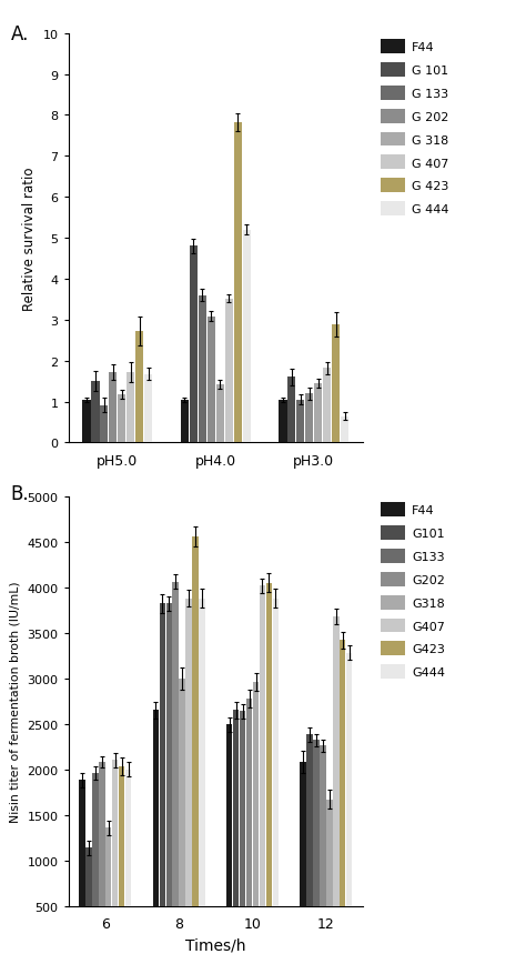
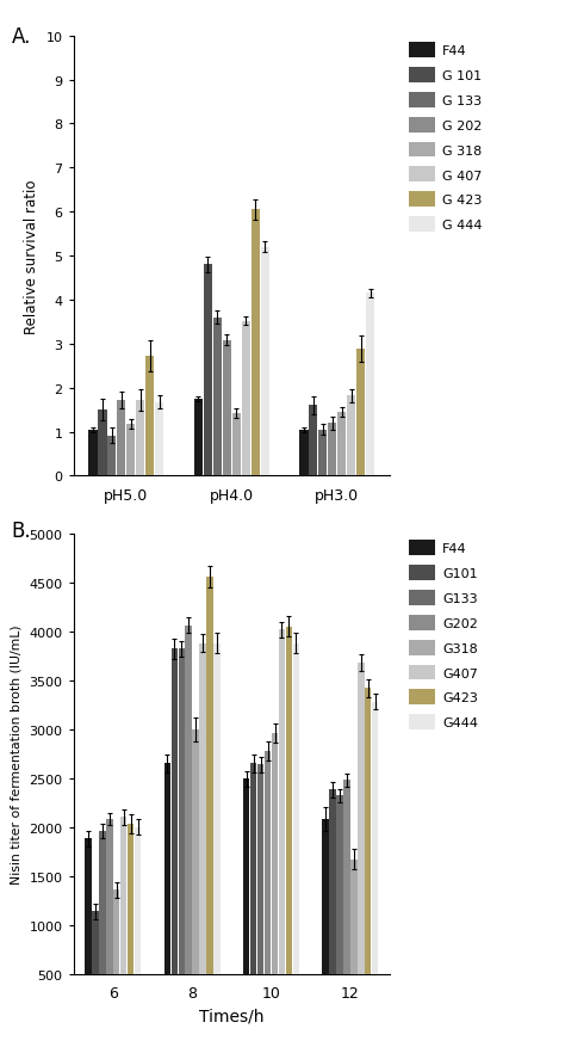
F44/pH4.0: 1.05 -> 1.75
G 423/pH4.0: 7.82 -> 6.05
G 444/pH3.0: 0.65 -> 4.15
G202/12: 2260 -> 2480
